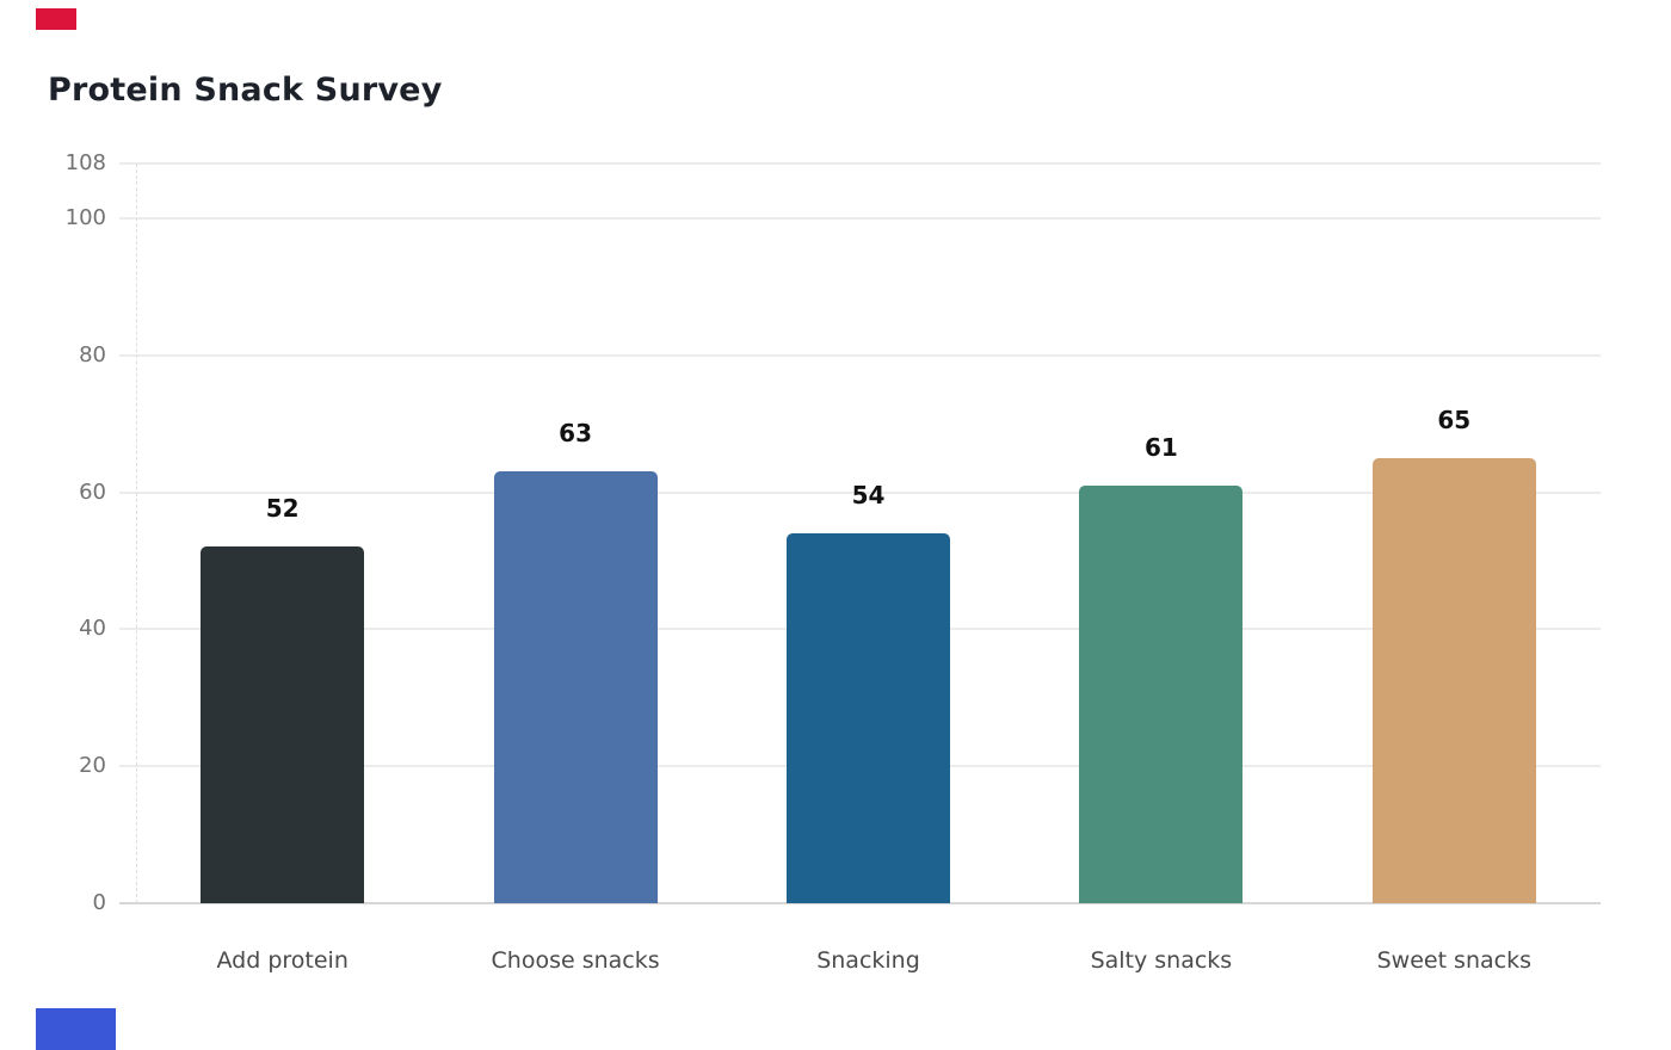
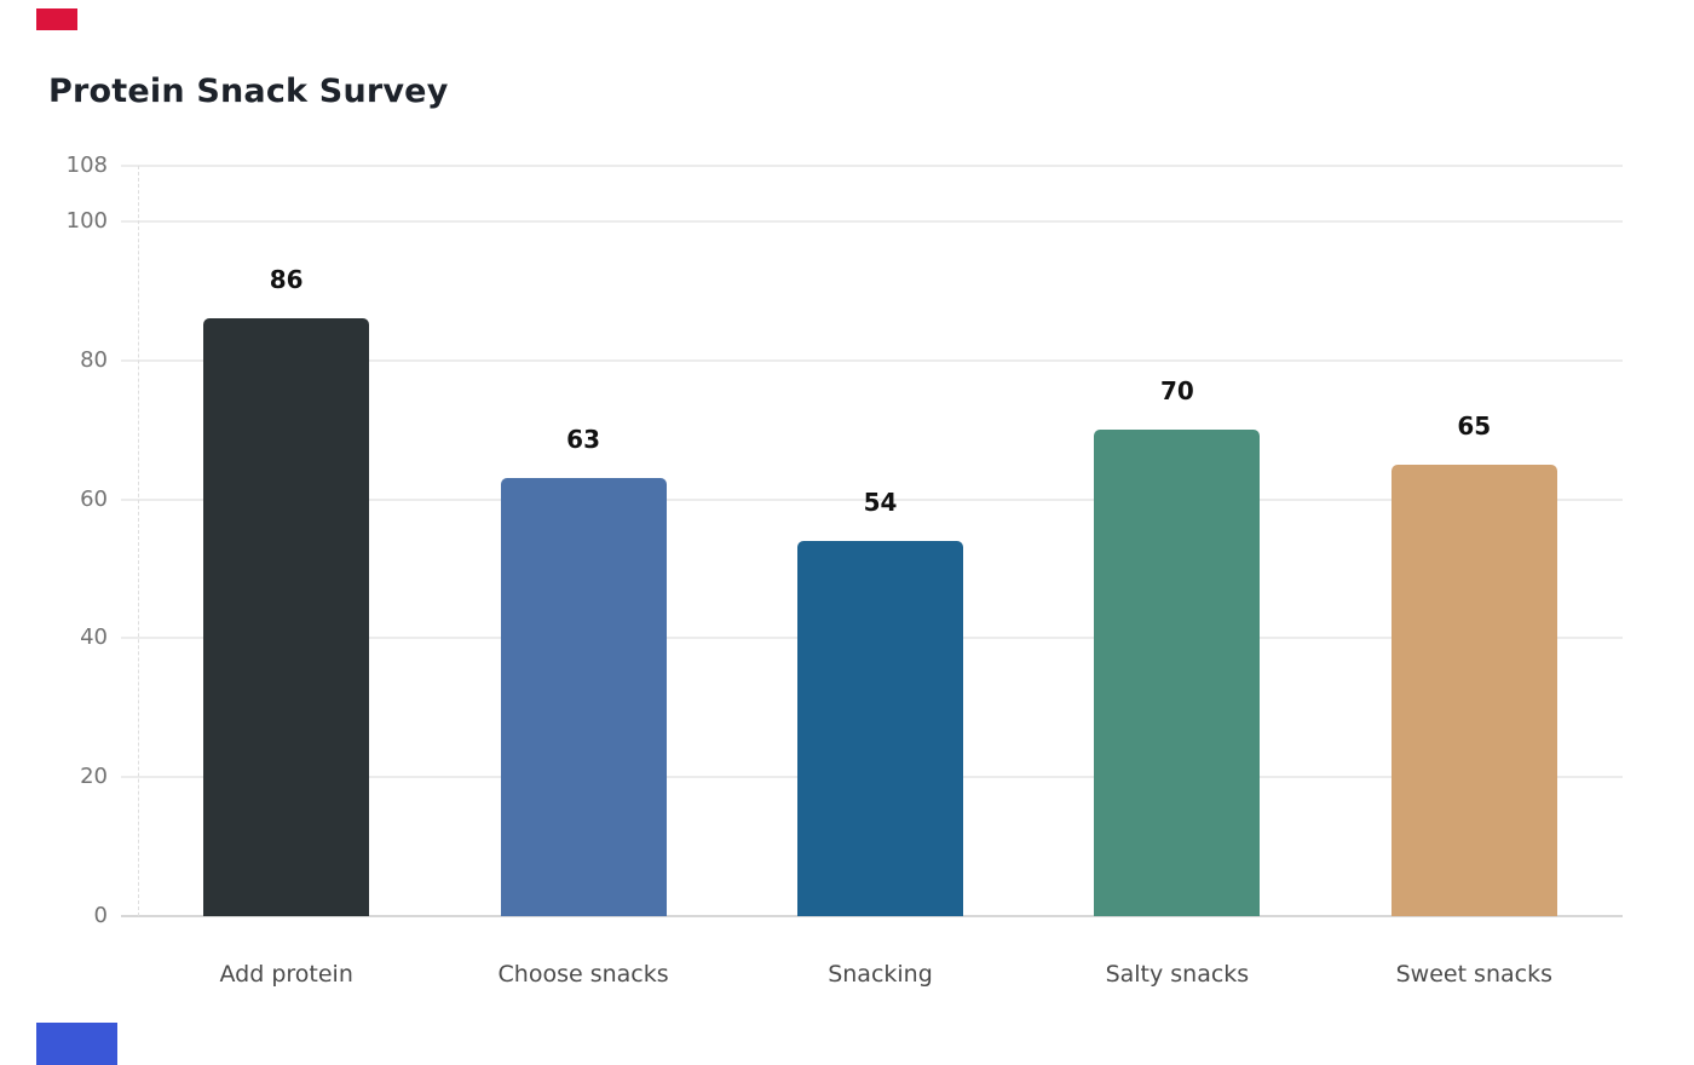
Add protein: 52 -> 86
Salty snacks: 61 -> 70
